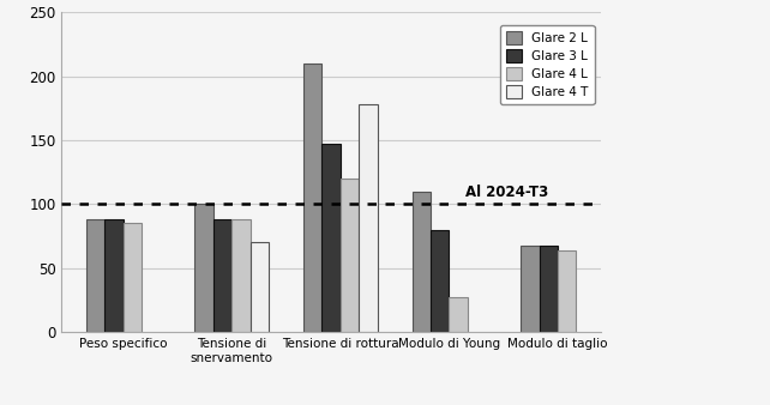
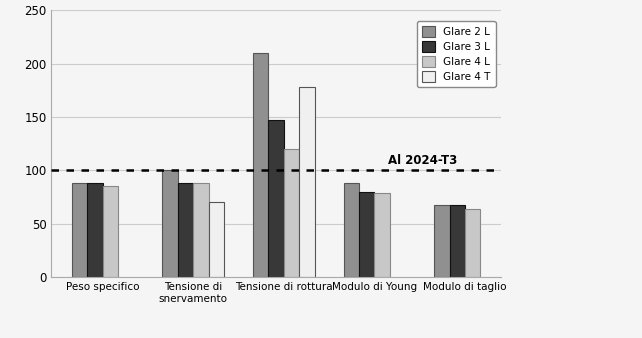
Glare 2 L/Modulo di Young: 110 -> 88
Glare 4 L/Modulo di Young: 27 -> 79
